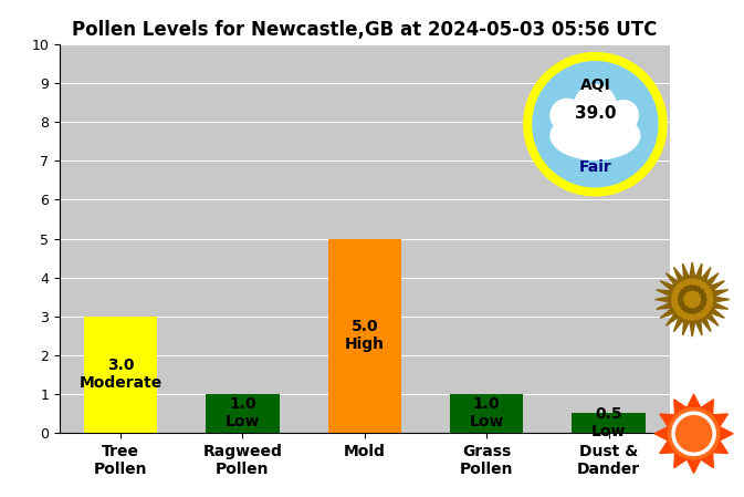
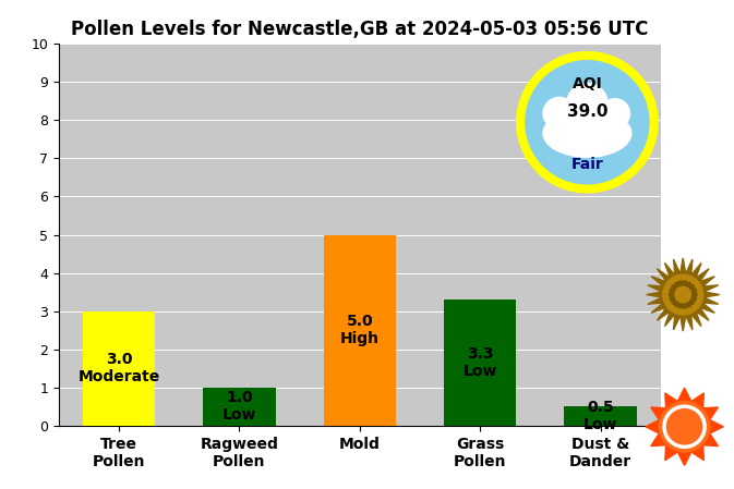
Grass Pollen: 1.0 -> 3.3
